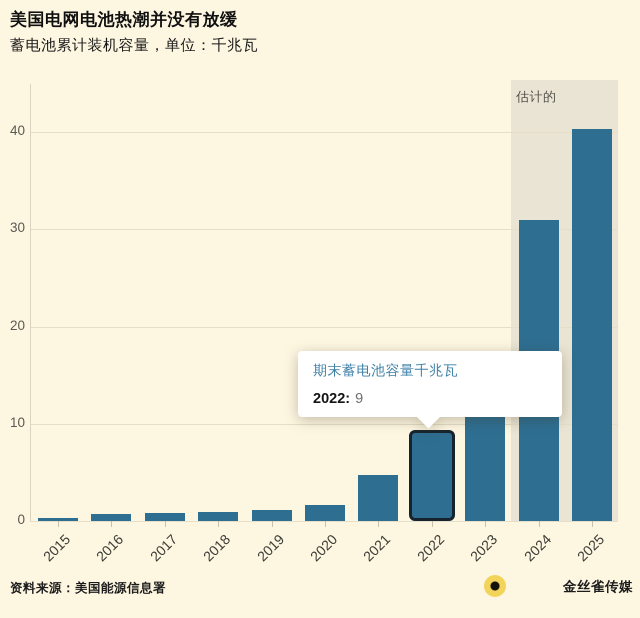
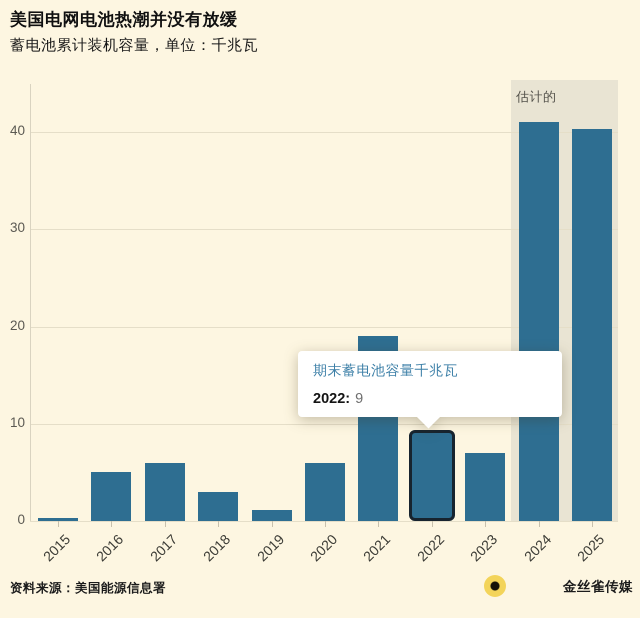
2016: 1 -> 5
2017: 1 -> 6
2018: 1 -> 3
2020: 2 -> 6
2021: 5 -> 19
2023: 18 -> 7
2024: 31 -> 41
